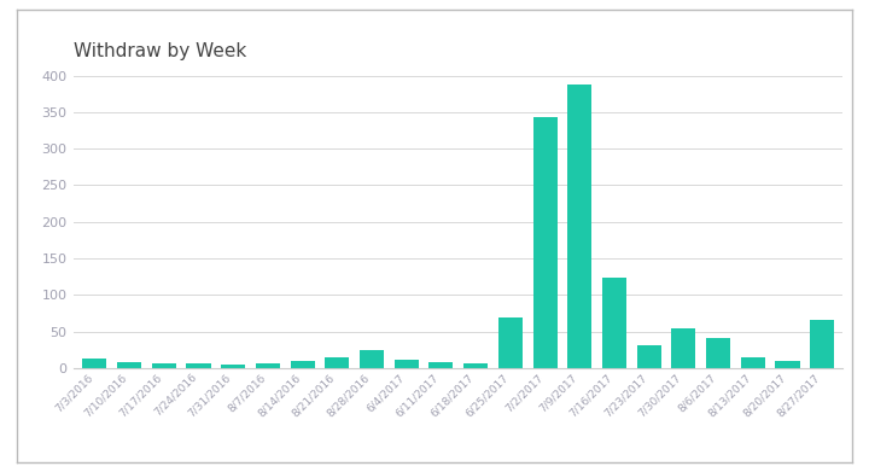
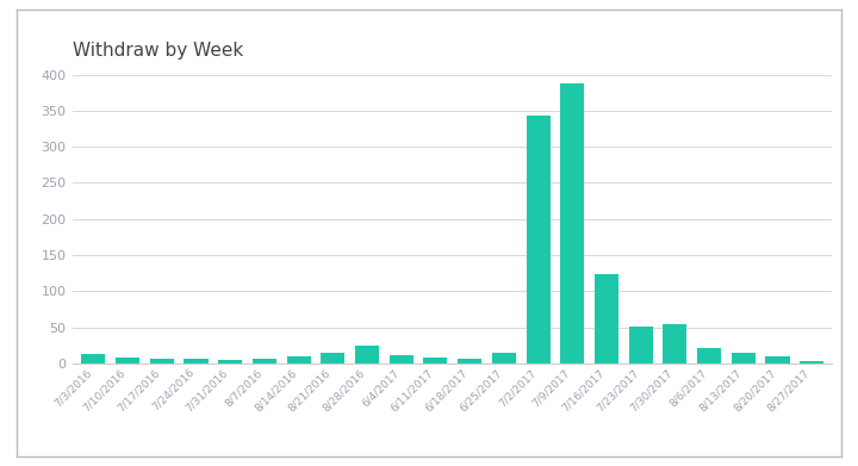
6/25/2017: 70 -> 15
7/23/2017: 32 -> 51
8/6/2017: 42 -> 22
8/27/2017: 66 -> 4
